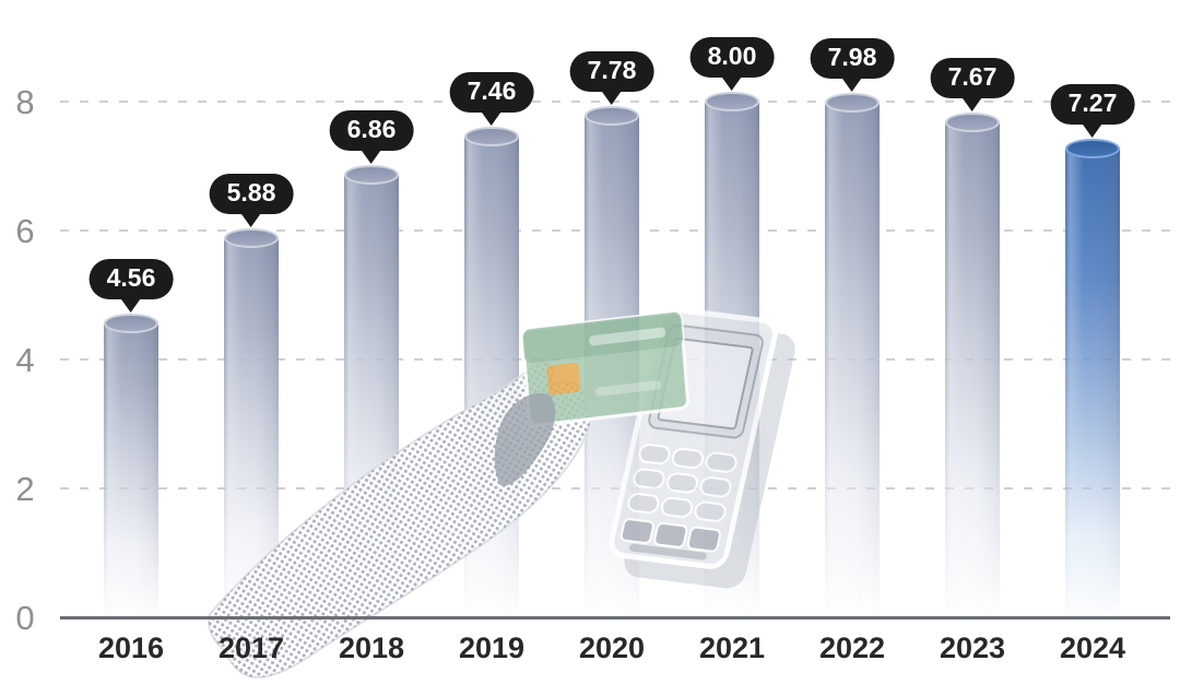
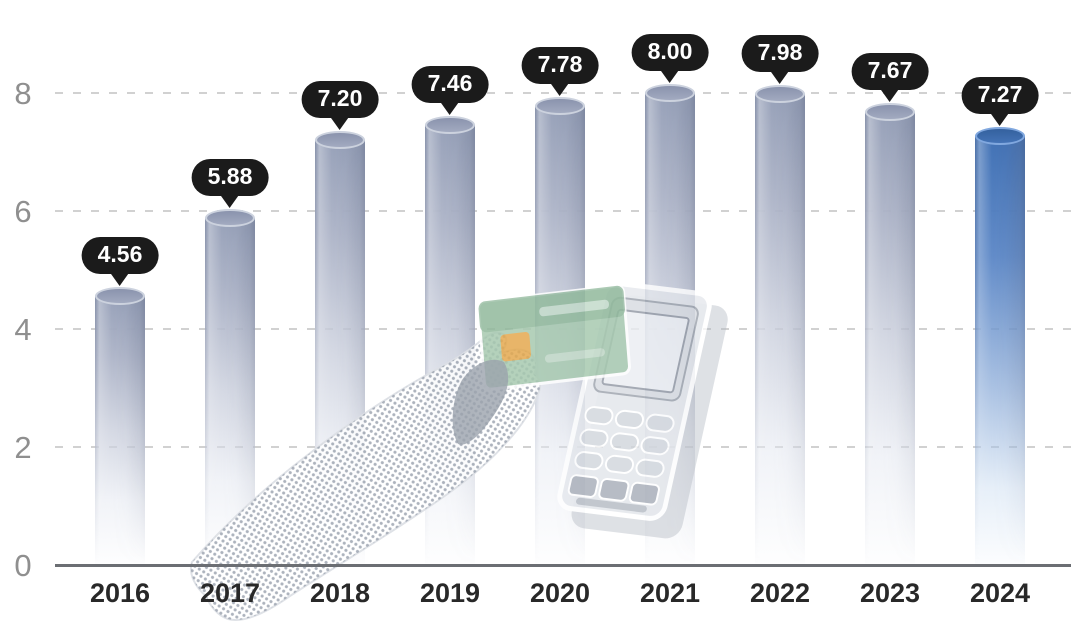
2018: 6.86 -> 7.20
